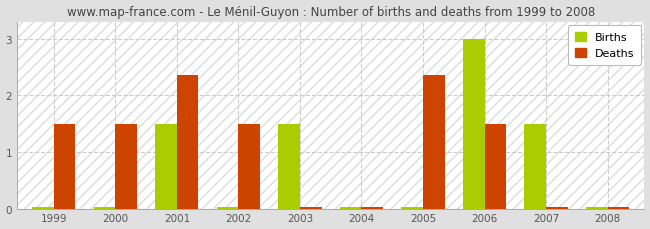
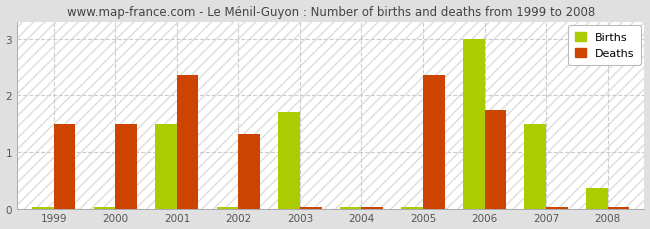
Deaths/2002: 1.50 -> 1.32
Births/2003: 1.50 -> 1.70
Deaths/2006: 1.50 -> 1.74
Births/2008: 0.02 -> 0.36
